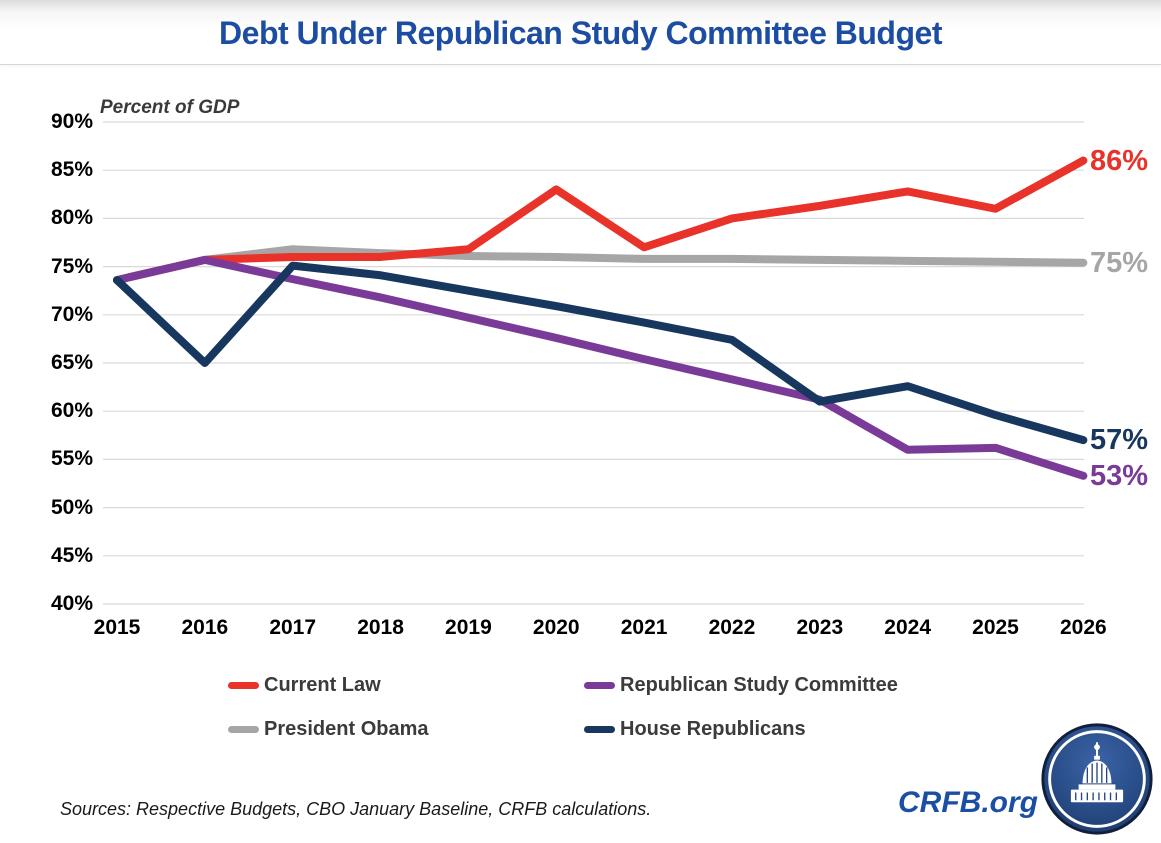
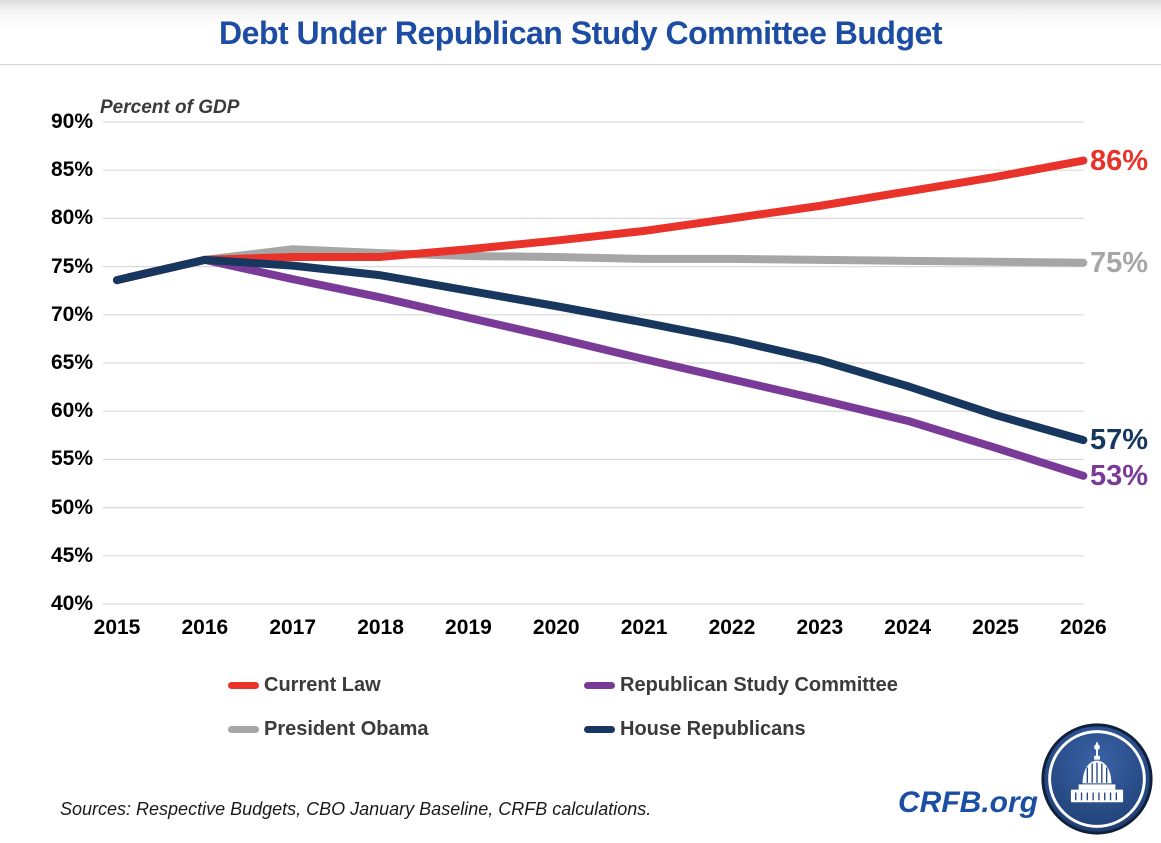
House Republicans/2016: 65% -> 76%
Current Law/2020: 83% -> 78%
Current Law/2021: 77% -> 79%
House Republicans/2023: 61% -> 65%
Republican Study Committee/2024: 56% -> 59%
Current Law/2025: 81% -> 84%
